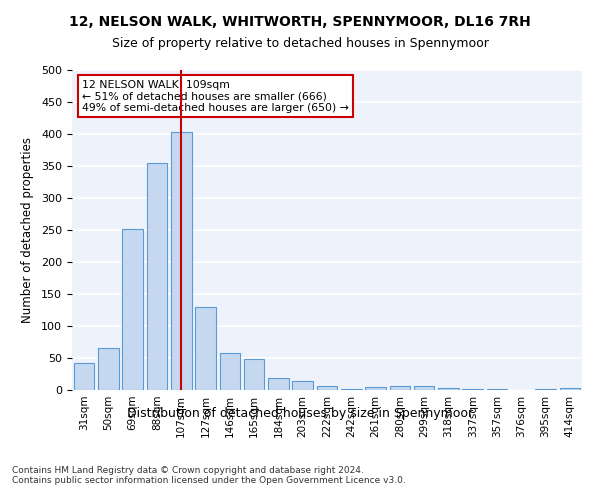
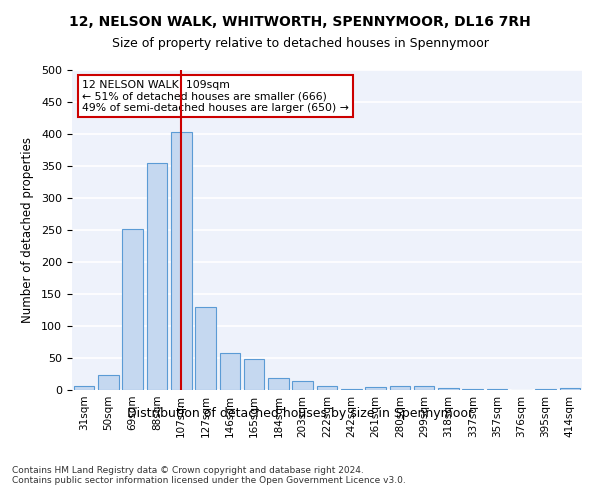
31sqm: 42 -> 6
50sqm: 66 -> 23
